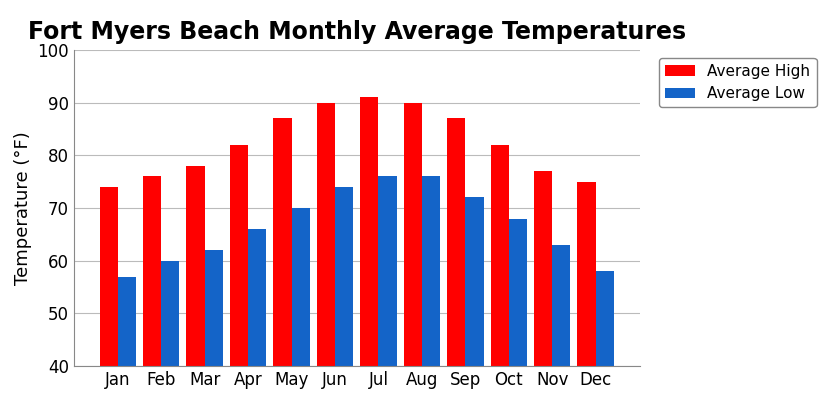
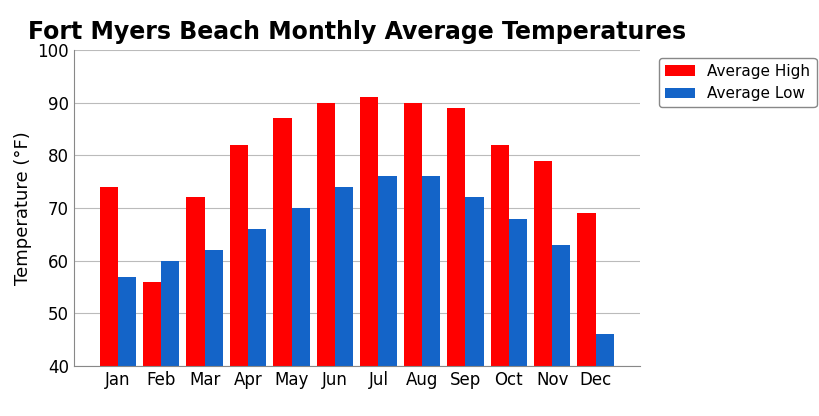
Average High/Feb: 76 -> 56
Average High/Mar: 78 -> 72
Average High/Sep: 87 -> 89
Average High/Nov: 77 -> 79
Average High/Dec: 75 -> 69
Average Low/Dec: 58 -> 46
